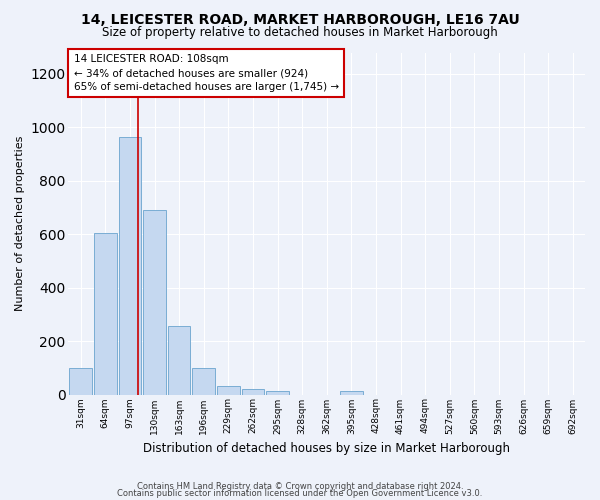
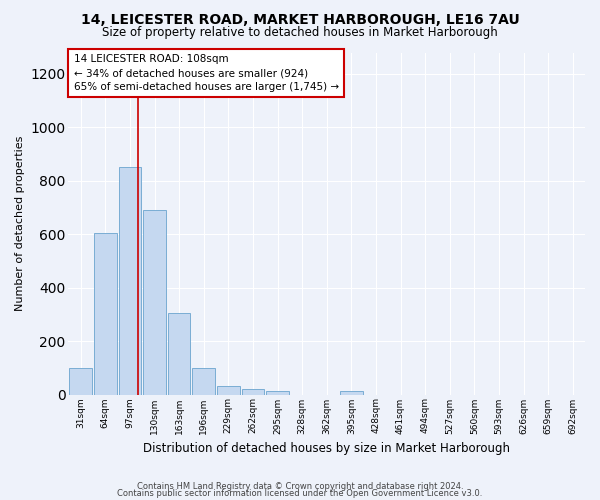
97sqm: 965 -> 850
163sqm: 255 -> 305
